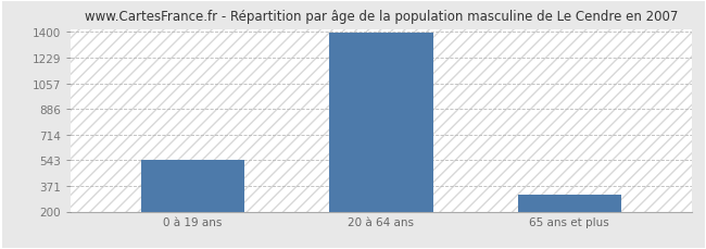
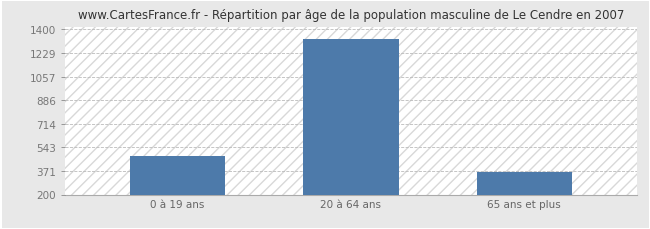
0 à 19 ans: 540 -> 480
20 à 64 ans: 1390 -> 1330
65 ans et plus: 310 -> 360
